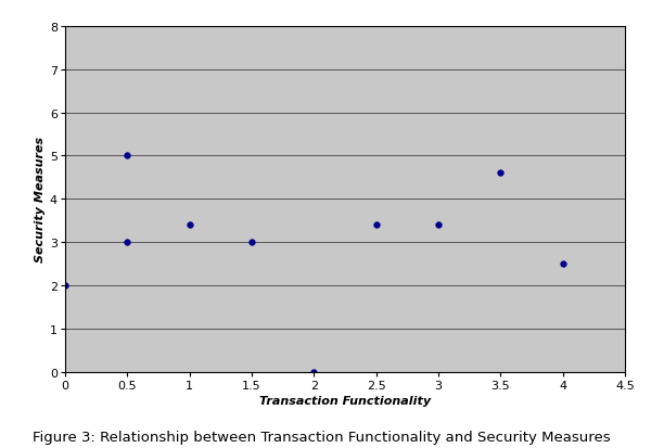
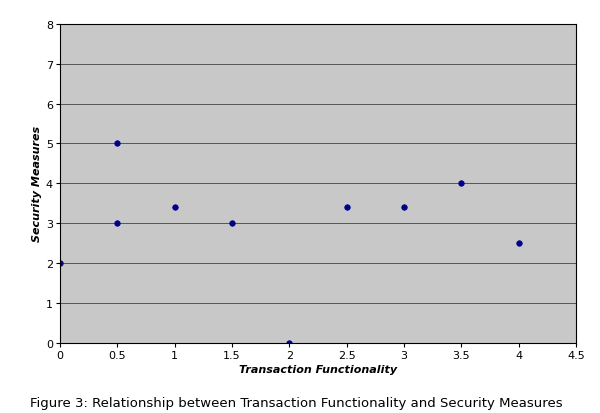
3.5: 4.6 -> 4.0
